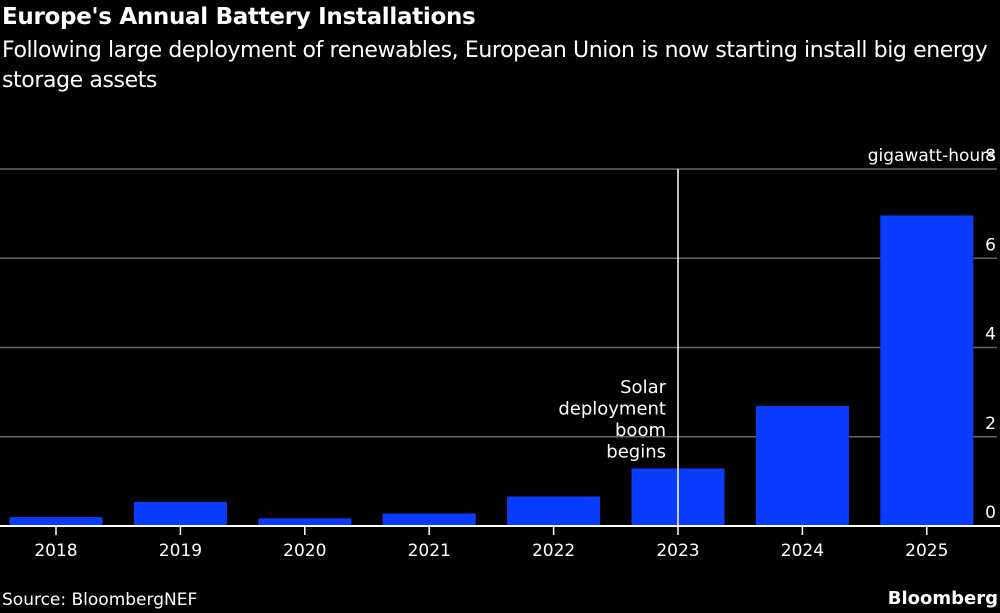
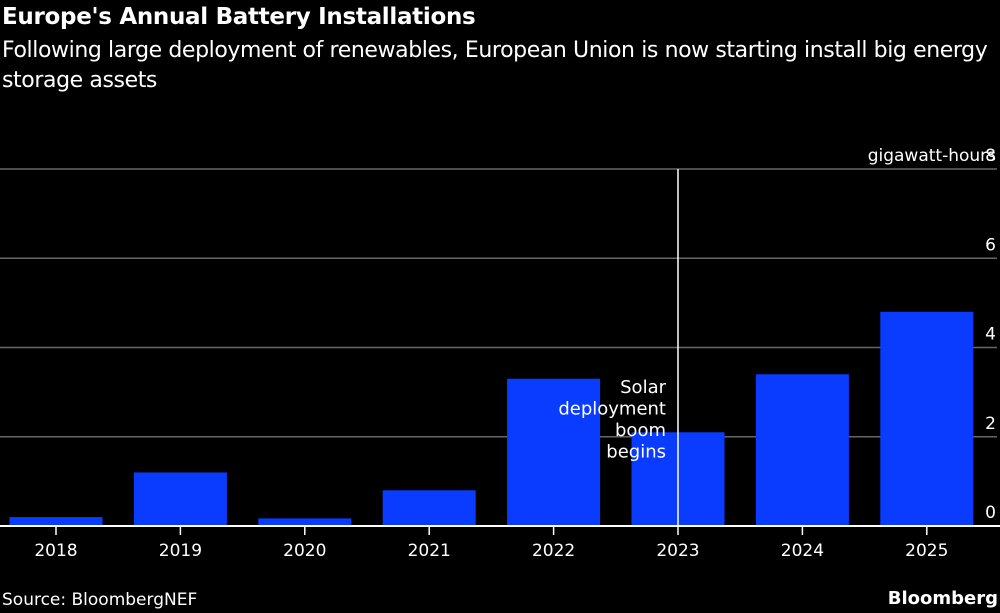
2019: 0.5 -> 1.2
2021: 0.3 -> 0.8
2022: 0.7 -> 3.3
2023: 1.3 -> 2.1
2024: 2.7 -> 3.4
2025: 7.0 -> 4.8
